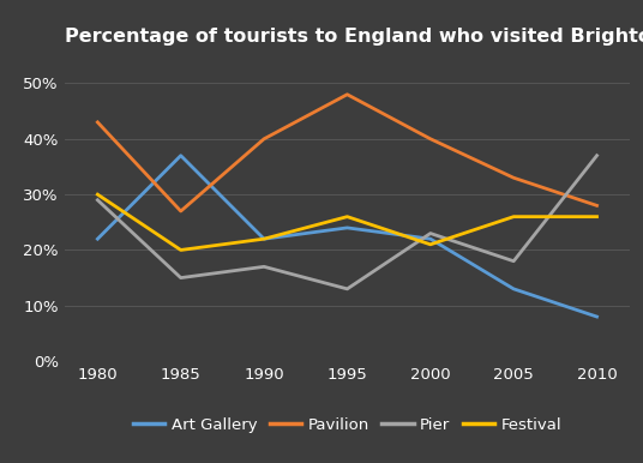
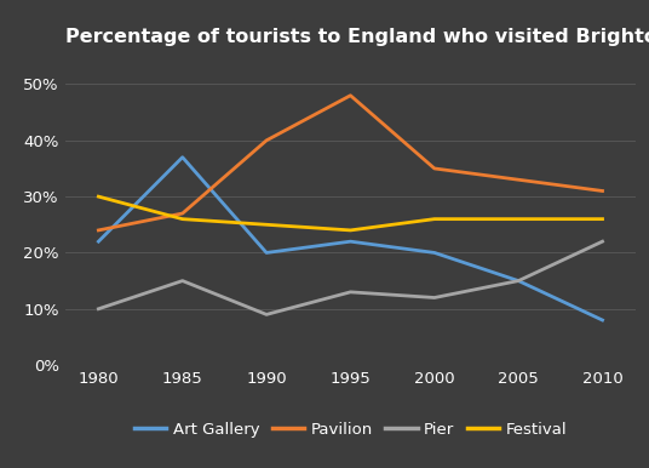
Pavilion/1980: 43% -> 24%
Pier/1980: 29% -> 10%
Festival/1985: 20% -> 26%
Art Gallery/1990: 22% -> 20%
Pier/1990: 17% -> 9%
Festival/1990: 22% -> 25%
Art Gallery/1995: 24% -> 22%
Festival/1995: 26% -> 24%
Art Gallery/2000: 22% -> 20%
Pavilion/2000: 40% -> 35%
Pier/2000: 23% -> 12%
Festival/2000: 21% -> 26%
Art Gallery/2005: 13% -> 15%
Pier/2005: 18% -> 15%
Pavilion/2010: 28% -> 31%
Pier/2010: 37% -> 22%
